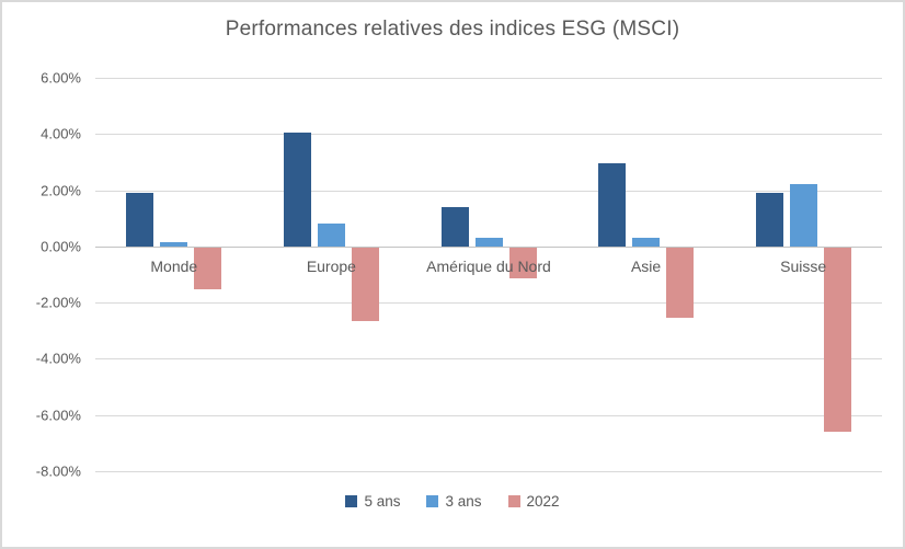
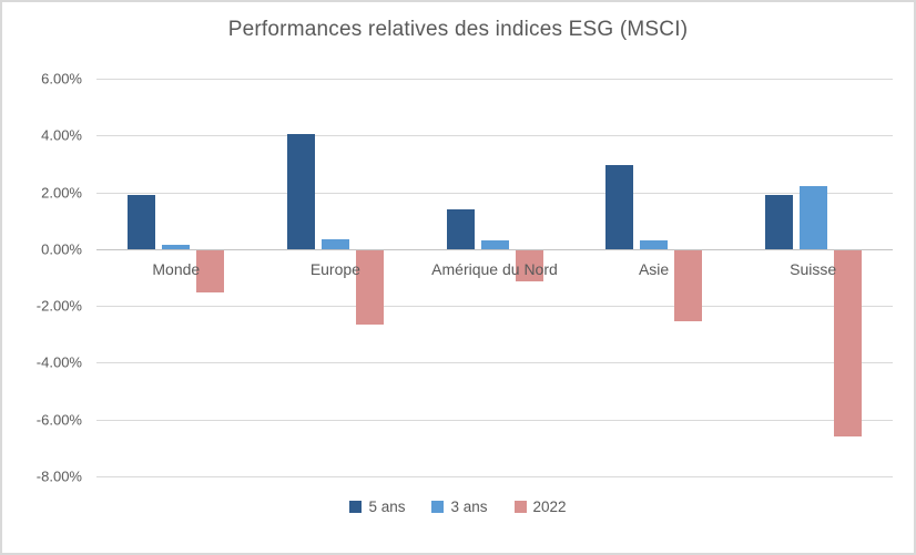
3 ans/Europe: 0.8% -> 0.3%
